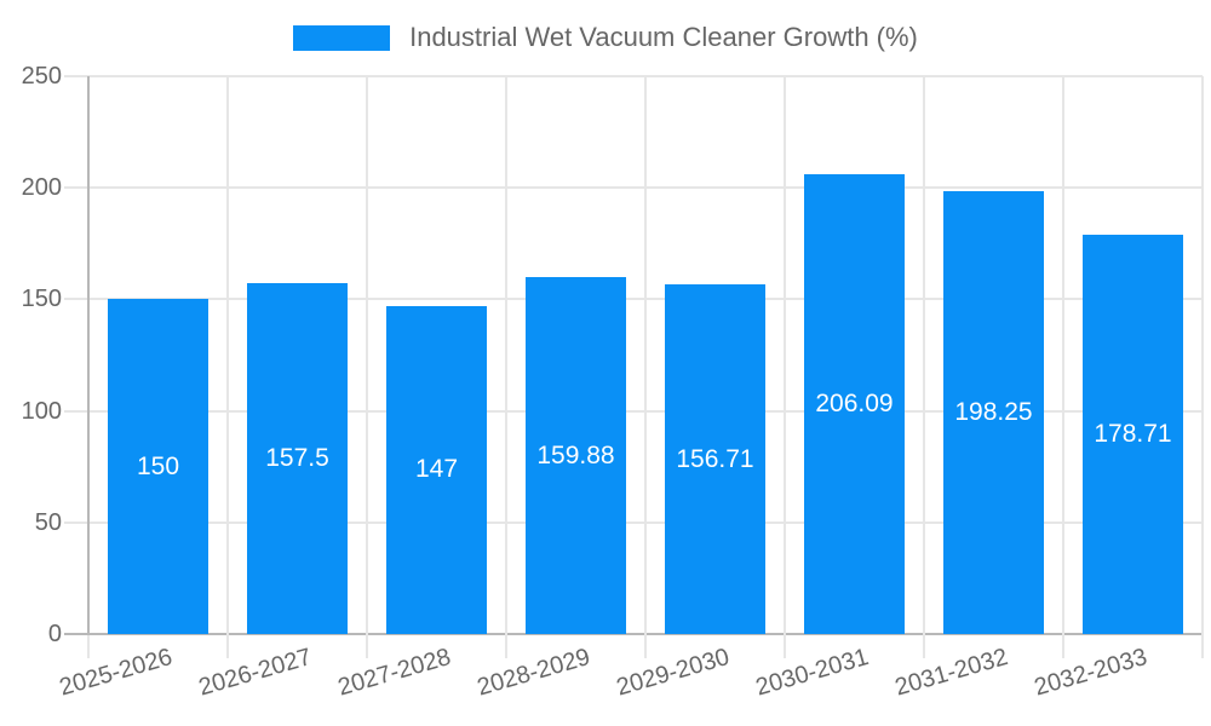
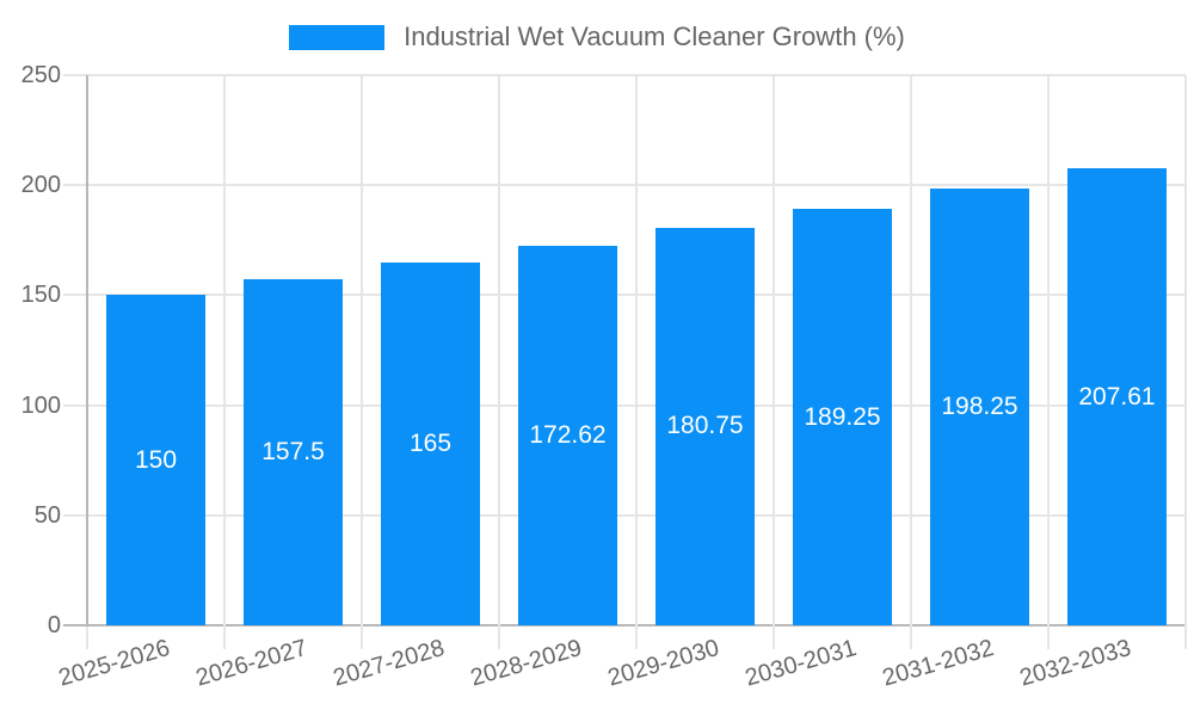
2027-2028: 147 -> 165
2028-2029: 159.88 -> 172.62
2029-2030: 156.71 -> 180.75
2030-2031: 206.09 -> 189.25
2032-2033: 178.71 -> 207.61
